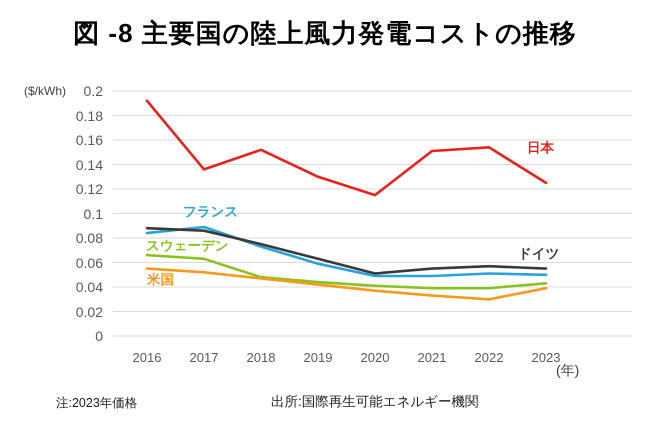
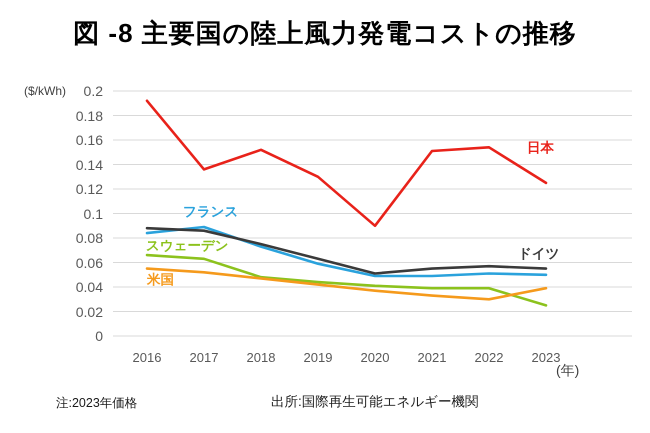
日本/2020: 0.115 -> 0.090
スウェーデン/2023: 0.043 -> 0.025
